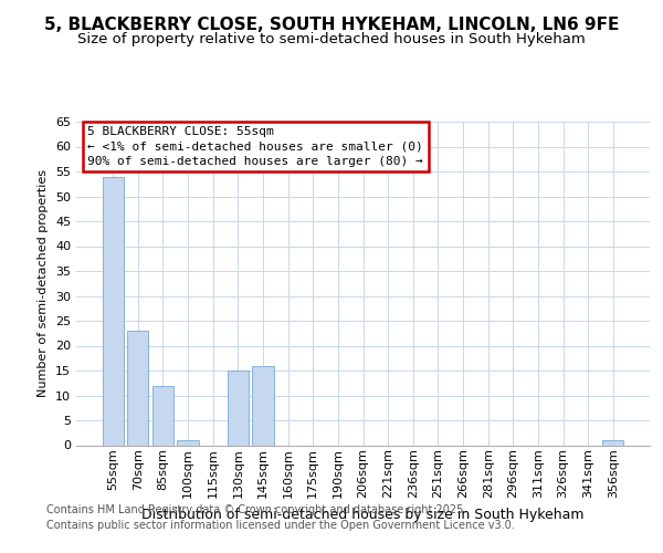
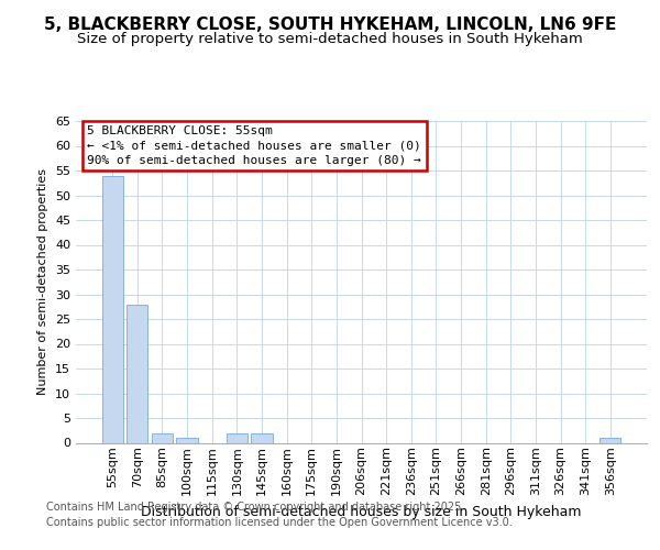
70sqm: 23 -> 28
85sqm: 12 -> 2
130sqm: 15 -> 2
145sqm: 16 -> 2
